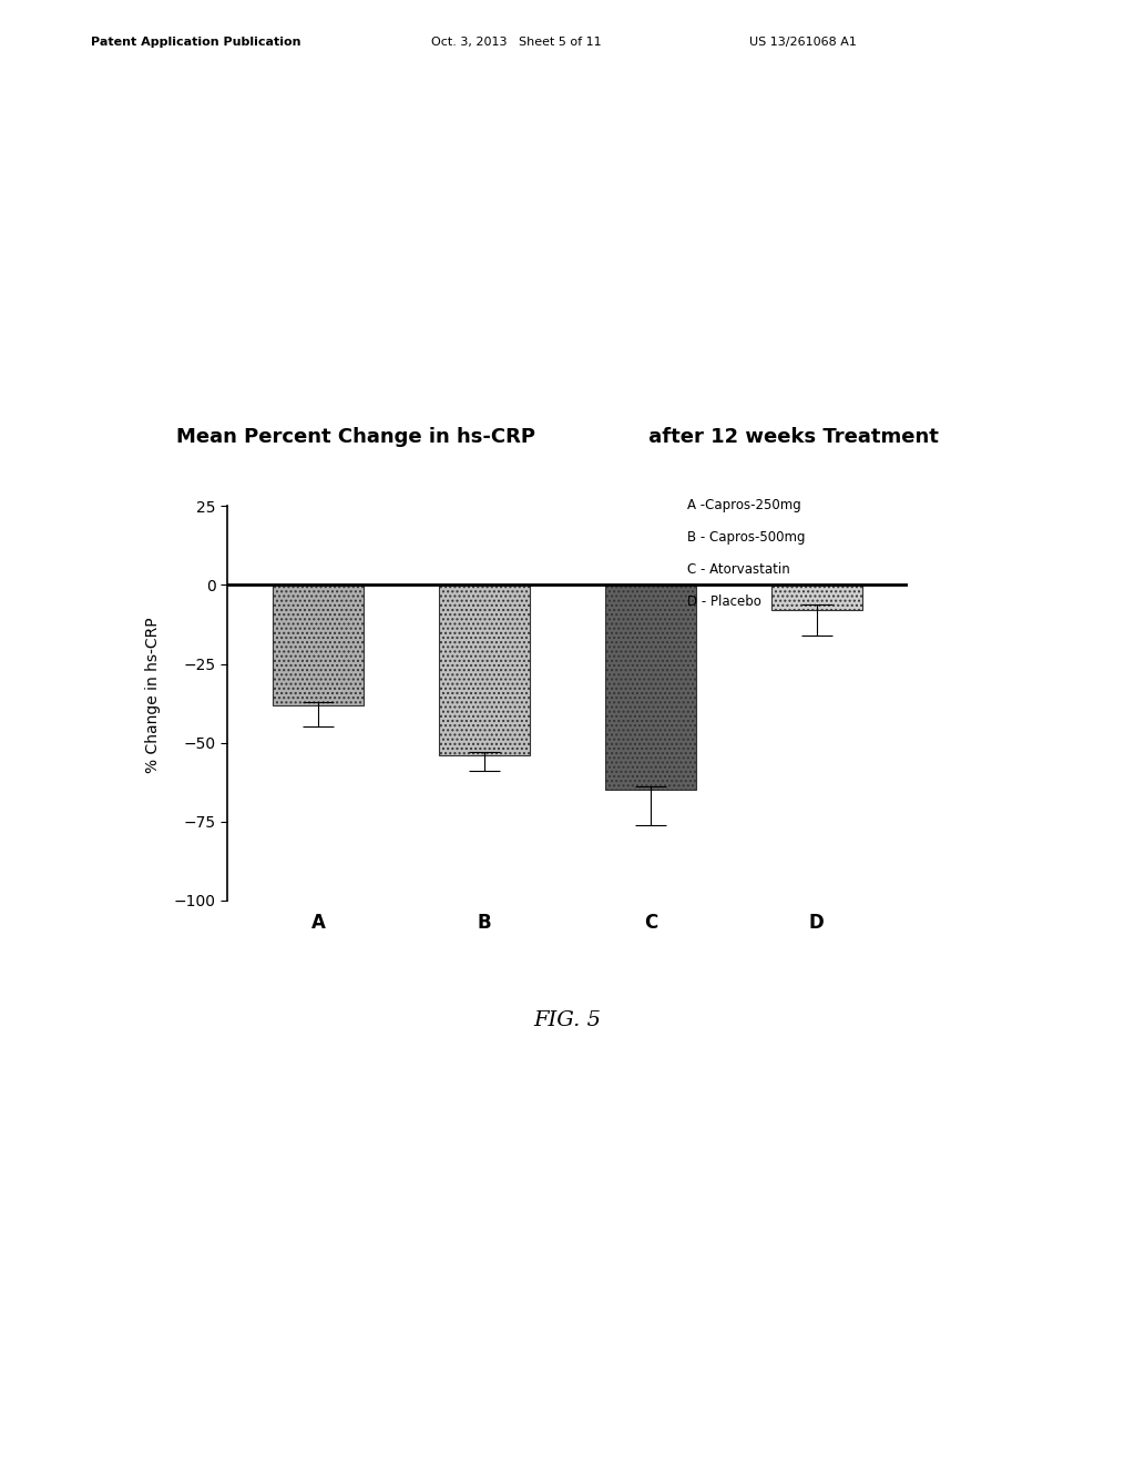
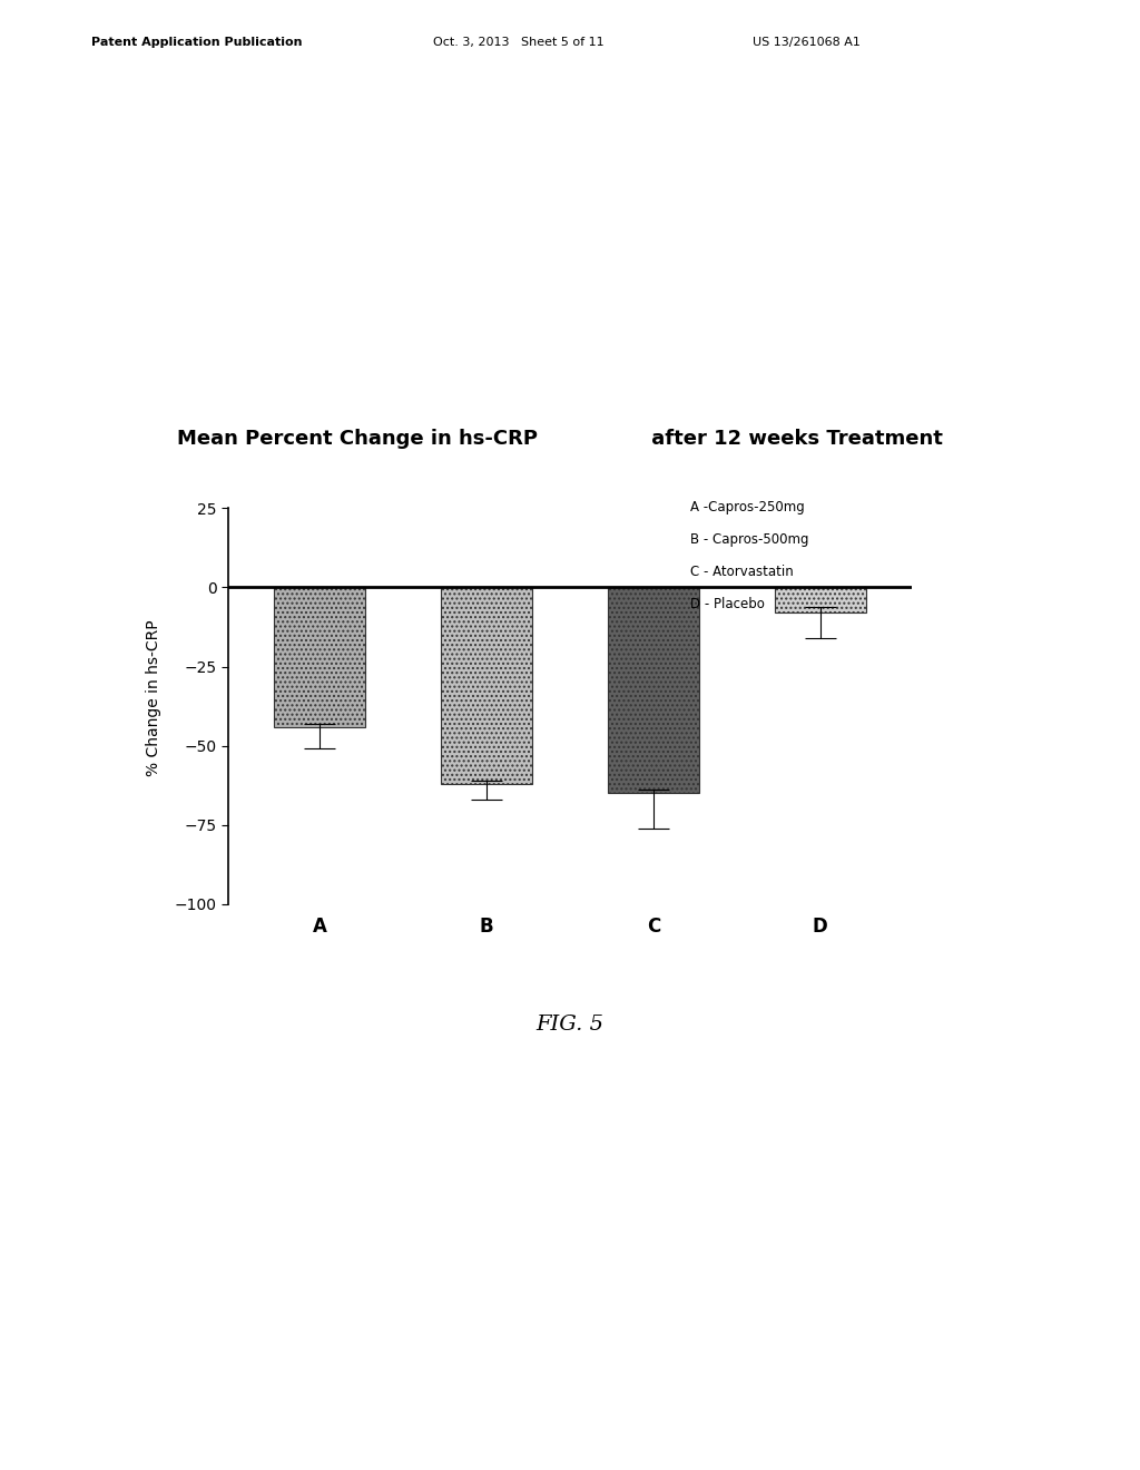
A: -38 -> -44
B: -54 -> -62
